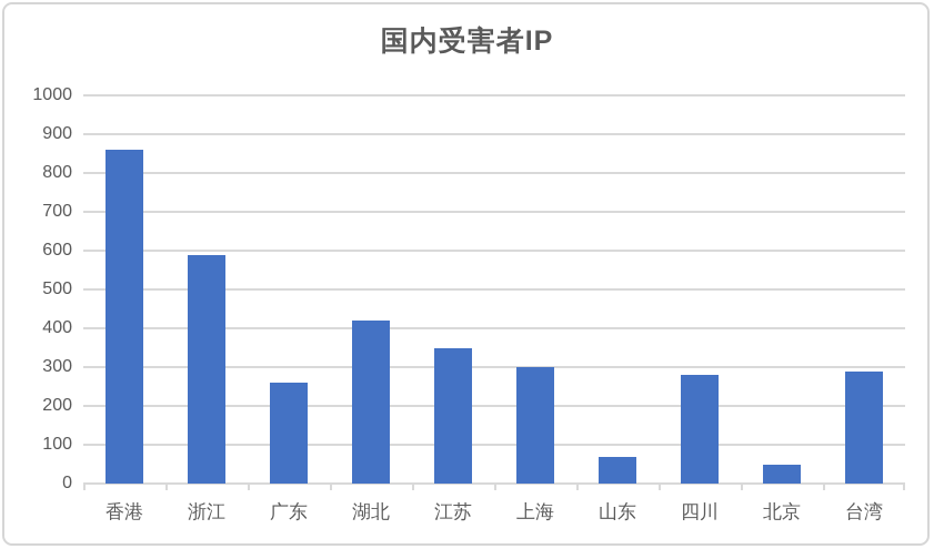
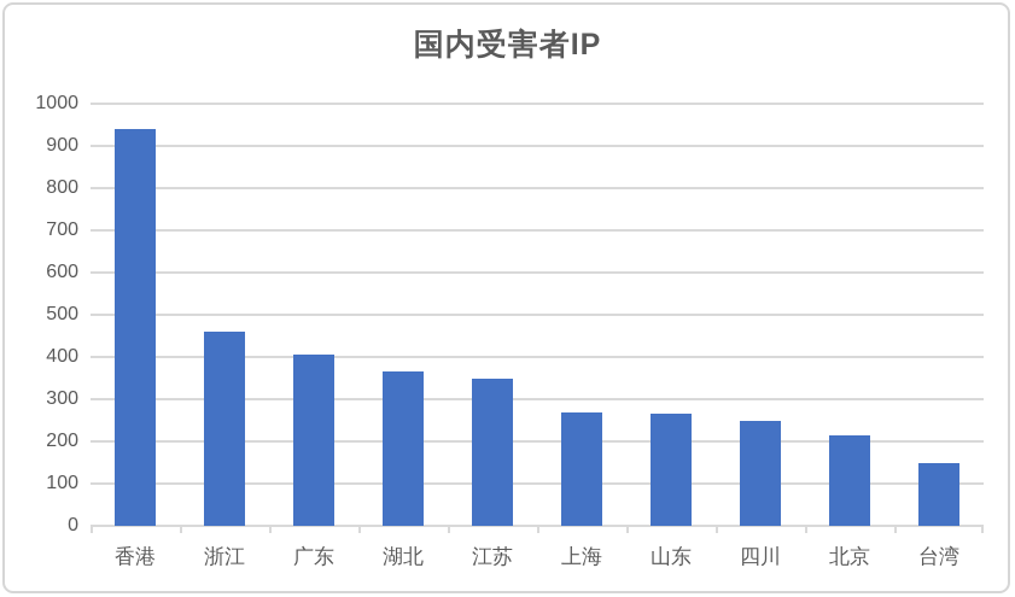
香港: 860 -> 940
浙江: 590 -> 460
广东: 260 -> 400
湖北: 420 -> 360
上海: 300 -> 270
山东: 70 -> 260
四川: 280 -> 250
北京: 50 -> 220
台湾: 290 -> 150
